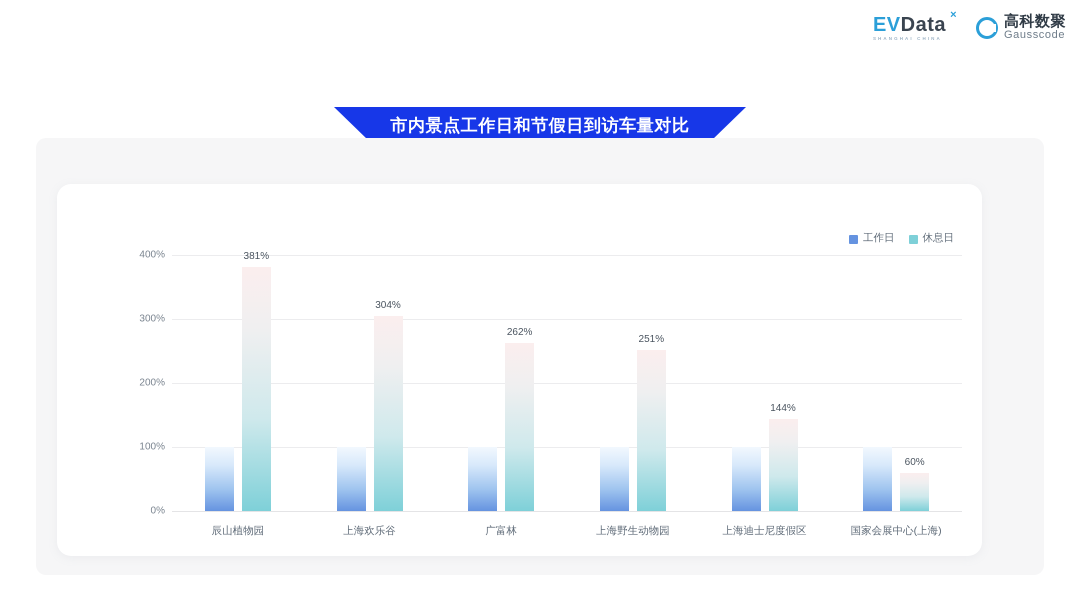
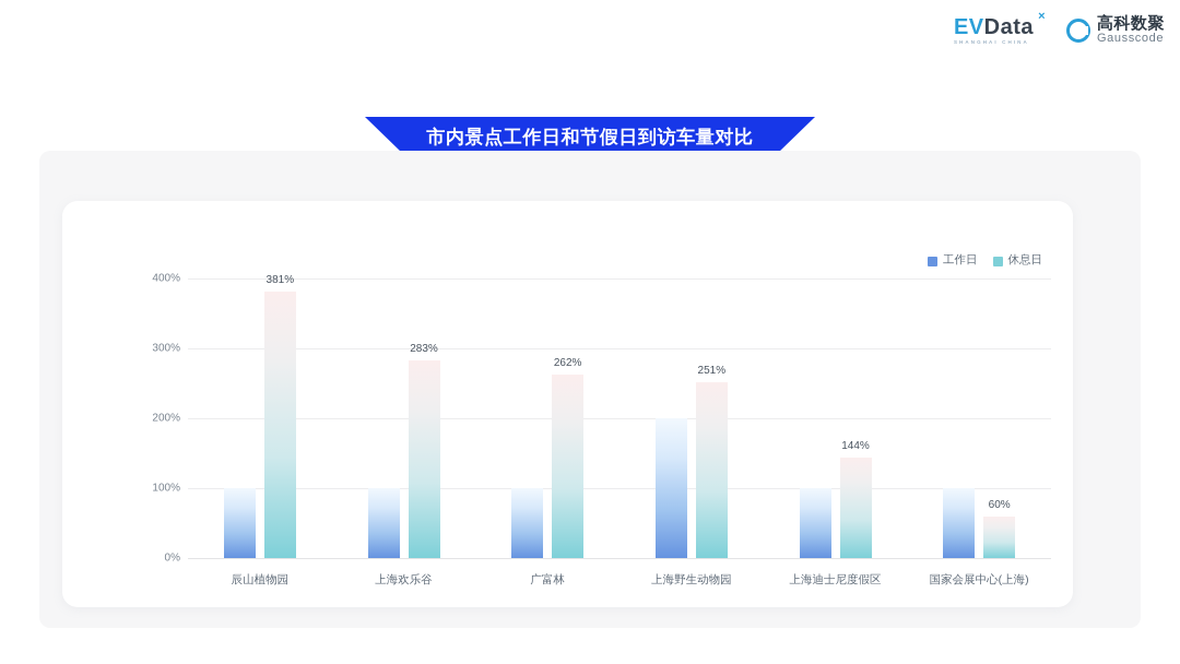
休息日/上海欢乐谷: 304% -> 283%
工作日/上海野生动物园: 100% -> 200%
